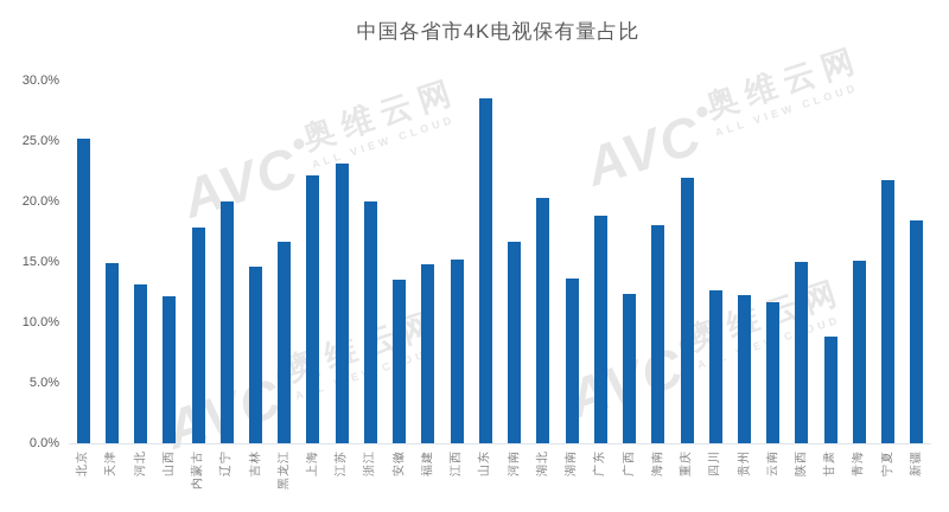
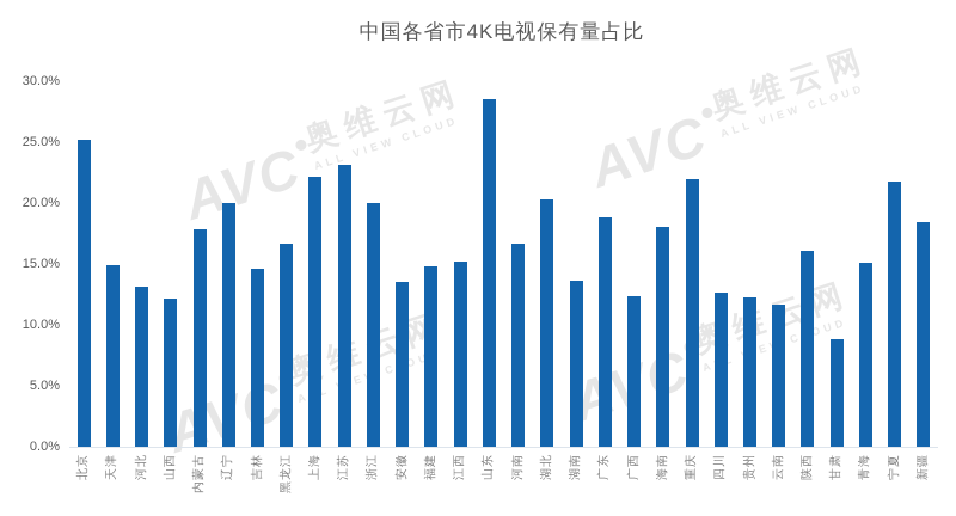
陕西: 15.0% -> 16.1%
